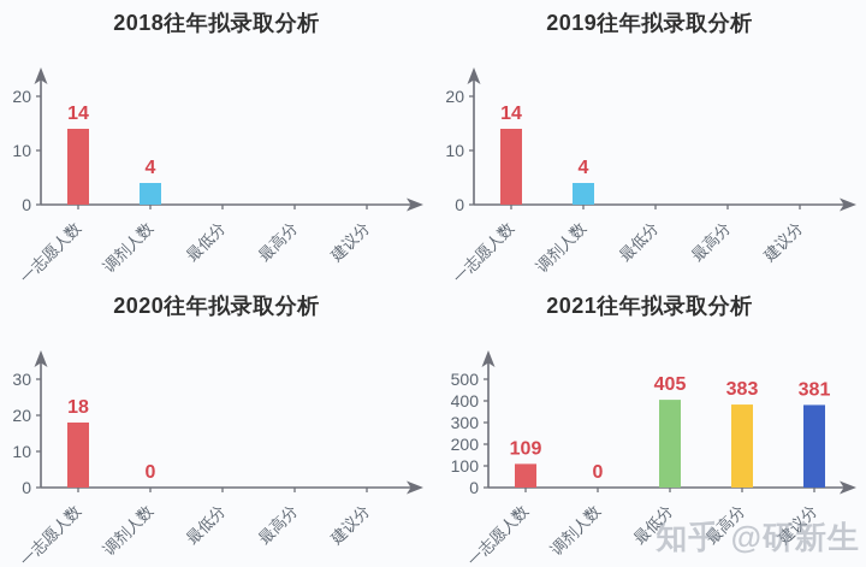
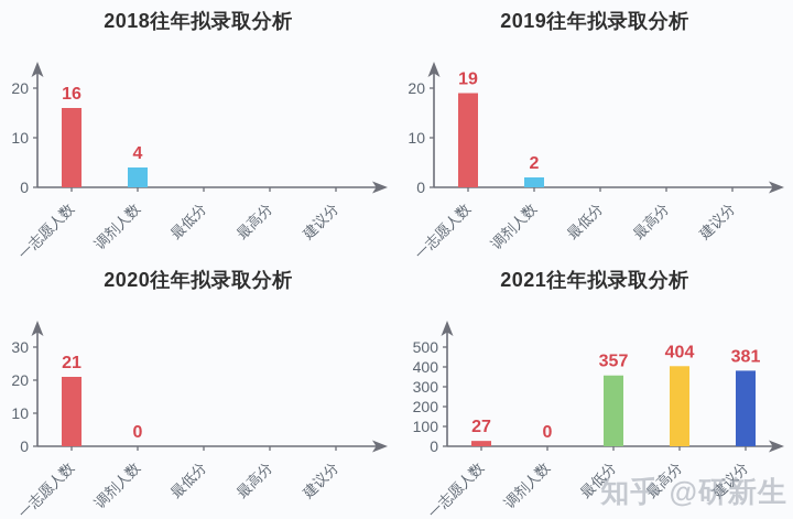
2018往年拟录取分析/一志愿人数: 14 -> 16
2019往年拟录取分析/一志愿人数: 14 -> 19
2019往年拟录取分析/调剂人数: 4 -> 2
2020往年拟录取分析/一志愿人数: 18 -> 21
2021往年拟录取分析/一志愿人数: 109 -> 27
2021往年拟录取分析/最低分: 405 -> 357
2021往年拟录取分析/最高分: 383 -> 404
